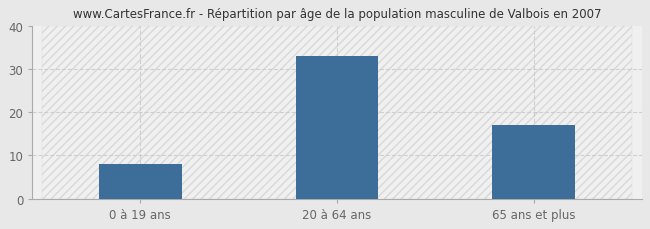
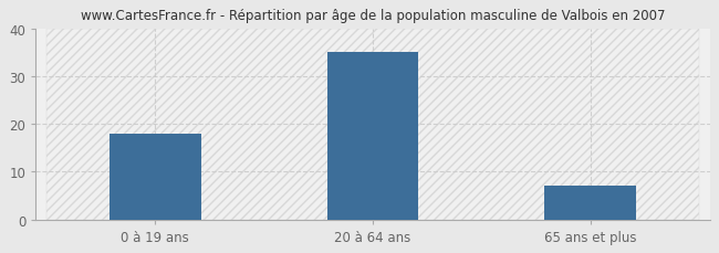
0 à 19 ans: 8 -> 18
20 à 64 ans: 33 -> 35
65 ans et plus: 17 -> 7
